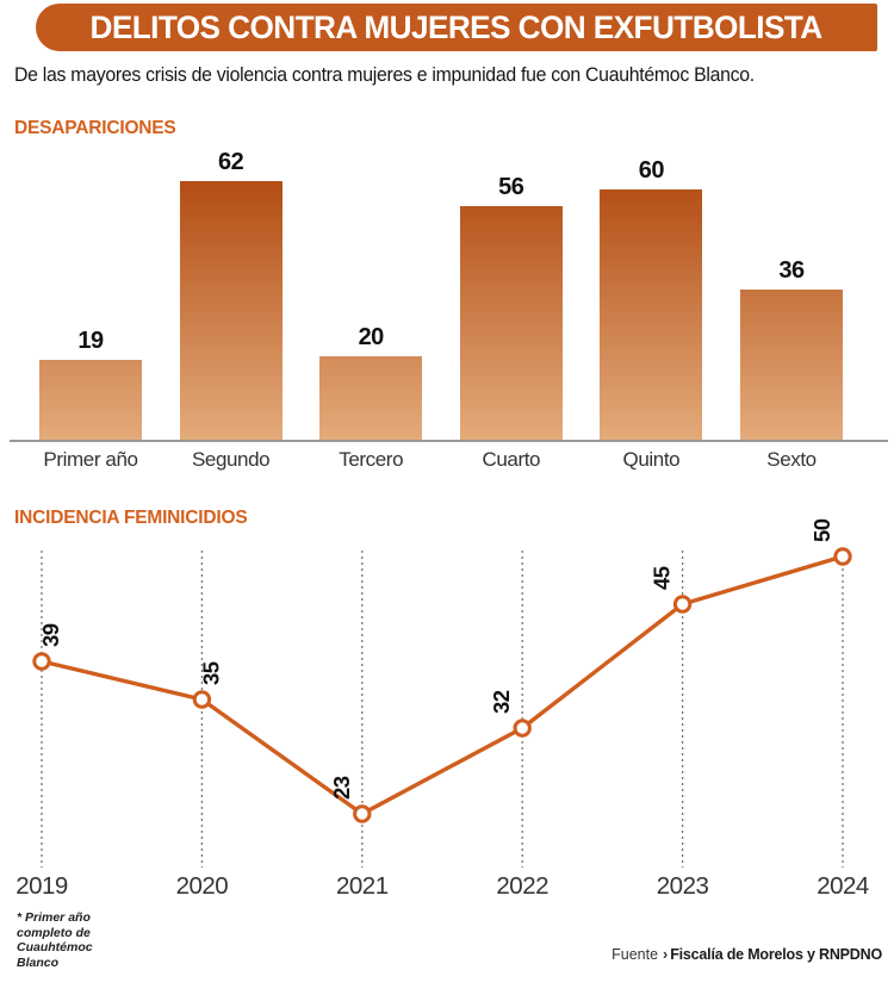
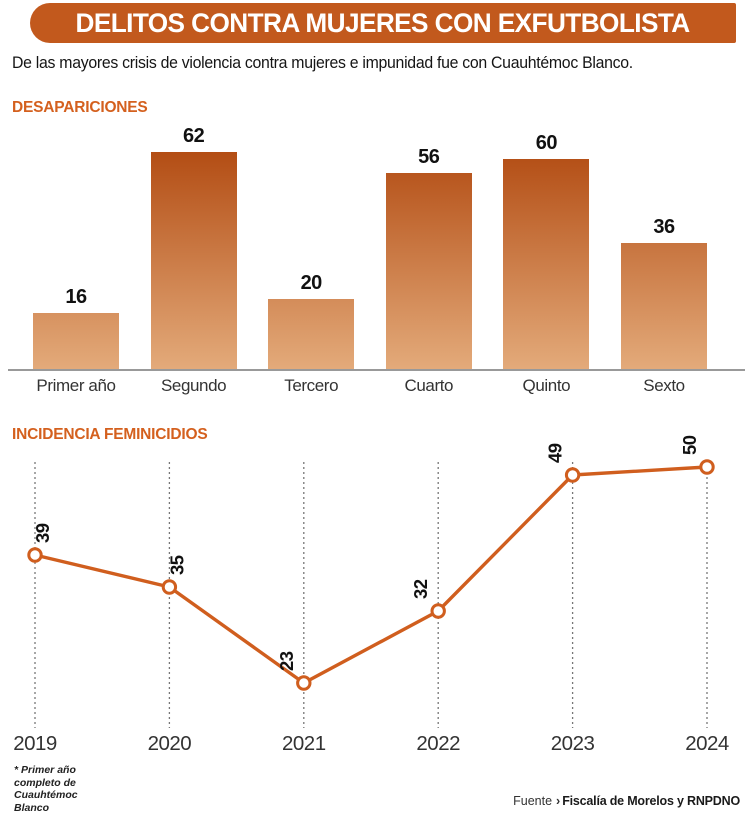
DESAPARICIONES/Primer año: 19 -> 16
INCIDENCIA FEMINICIDIOS/2023: 45 -> 49
